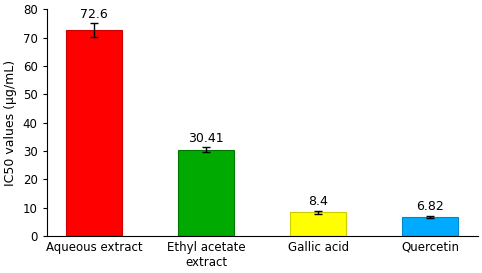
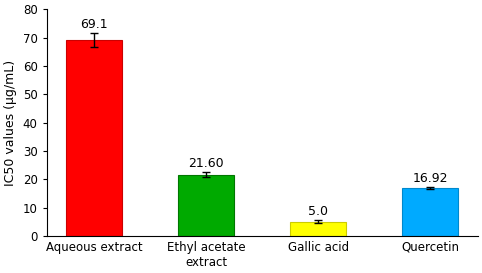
Aqueous extract: 72.6 -> 69.1
Ethyl acetate extract: 30.41 -> 21.60
Gallic acid: 8.4 -> 5.0
Quercetin: 6.82 -> 16.92
